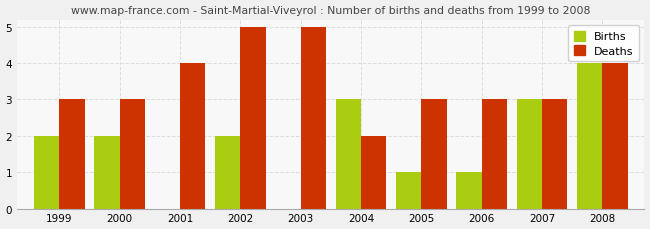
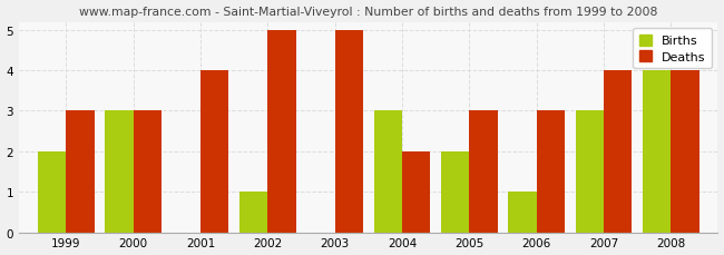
Births/2000: 2 -> 3
Births/2002: 2 -> 1
Births/2005: 1 -> 2
Deaths/2007: 3 -> 4
